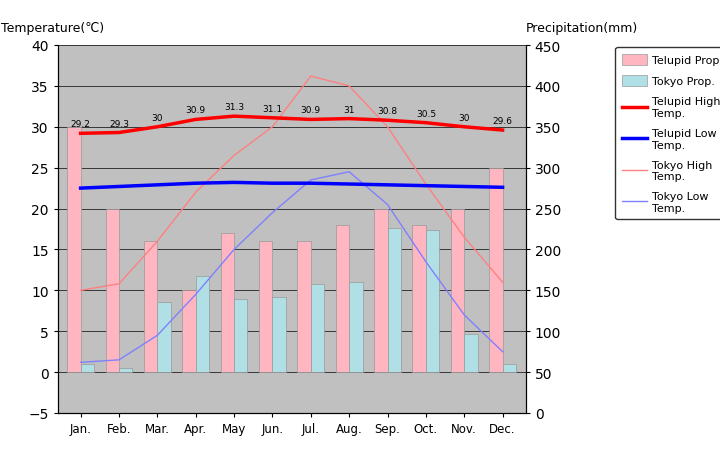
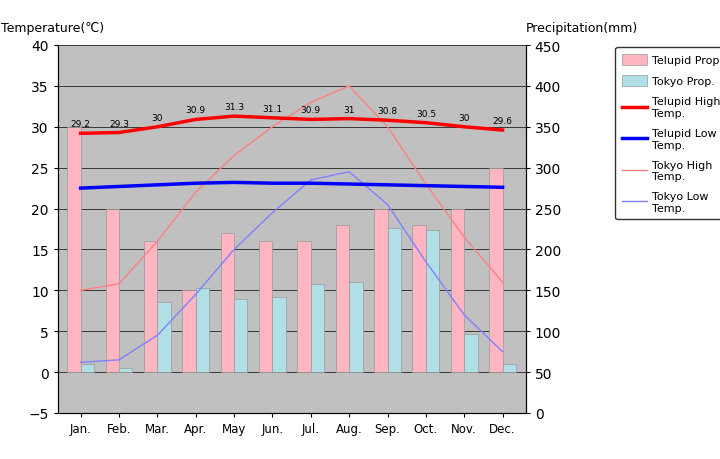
Tokyo Prop./Apr.: 11.8 -> 10.3
Tokyo High Temp./Jul.: 36.2 -> 33.0
